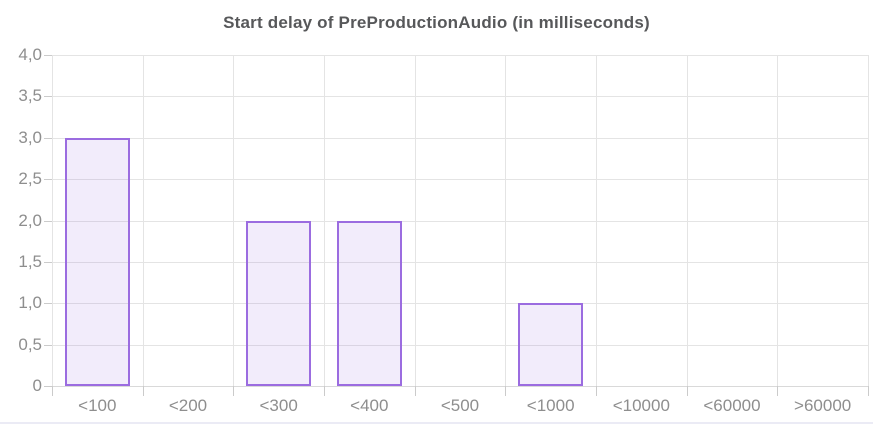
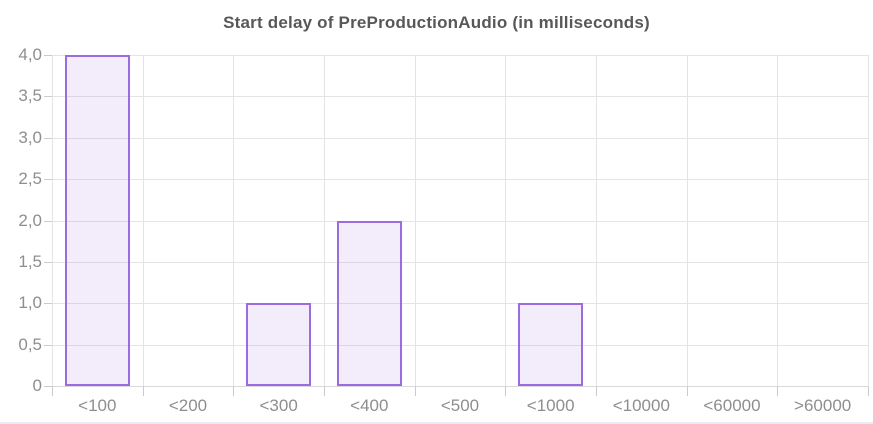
<100: 3 -> 4
<300: 2 -> 1
